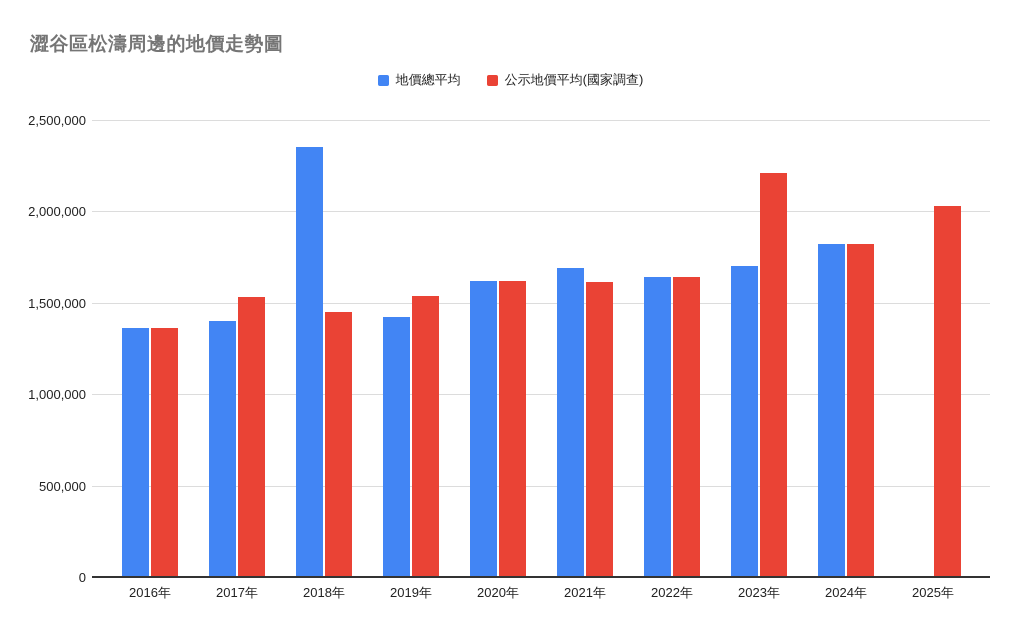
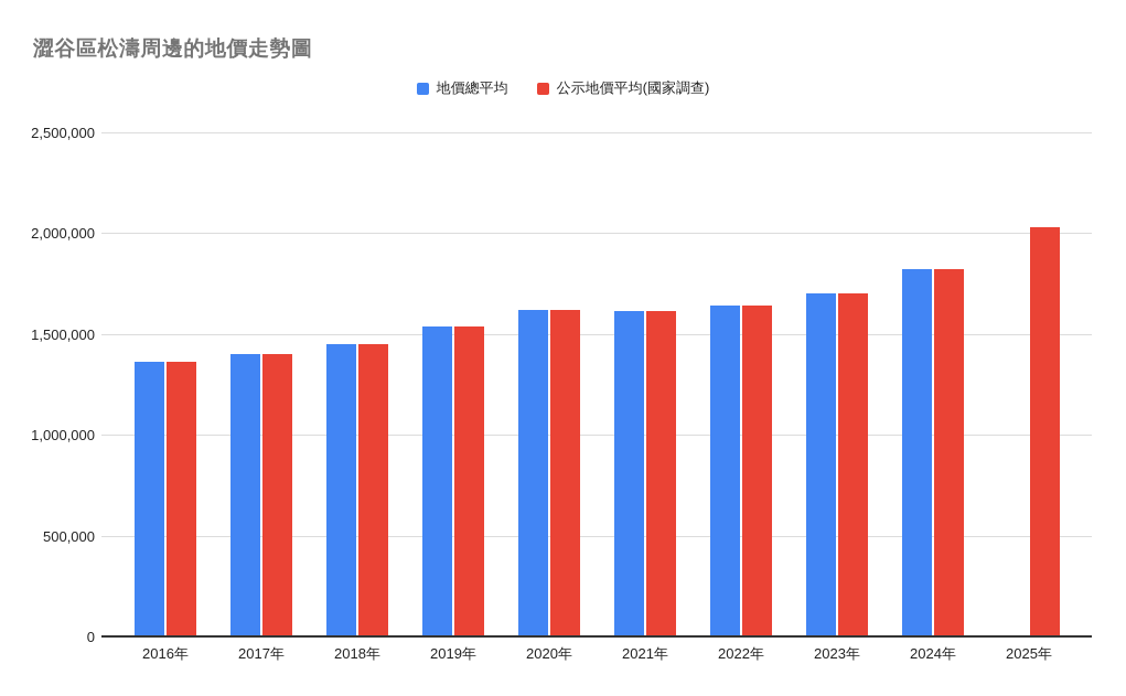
公示地價平均(國家調查)/2017年: 1530000 -> 1400000
地價總平均/2018年: 2350000 -> 1450000
地價總平均/2019年: 1420000 -> 1540000
地價總平均/2021年: 1690000 -> 1610000
公示地價平均(國家調查)/2023年: 2210000 -> 1700000
